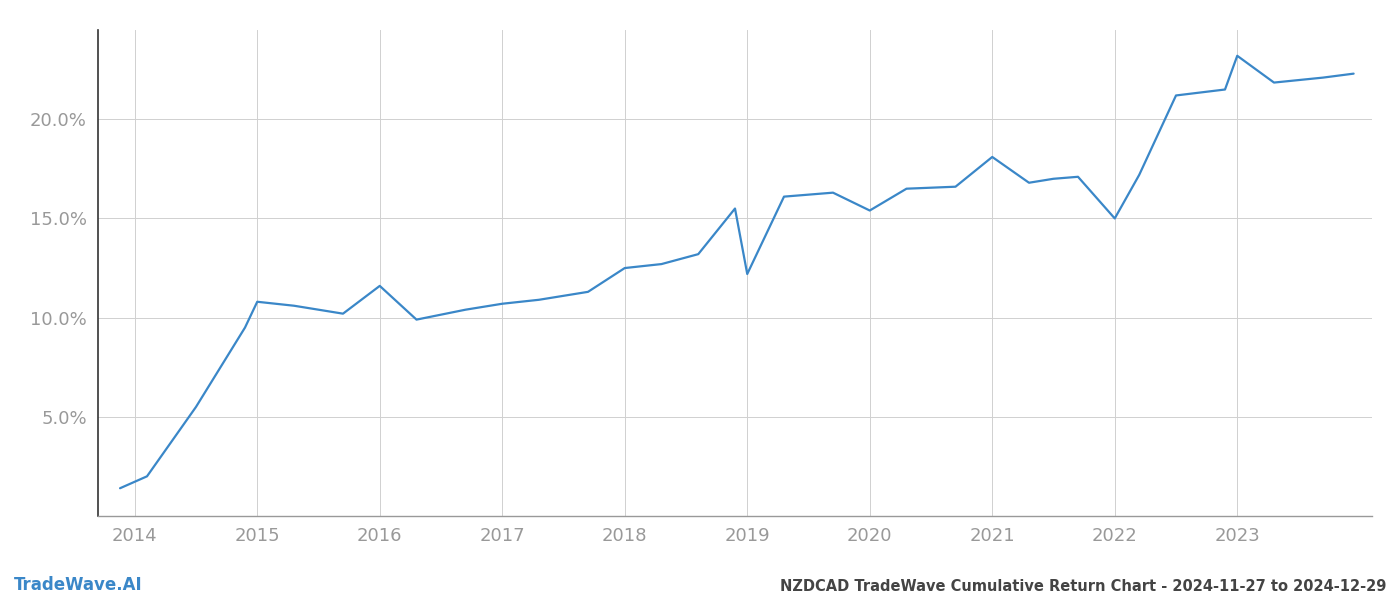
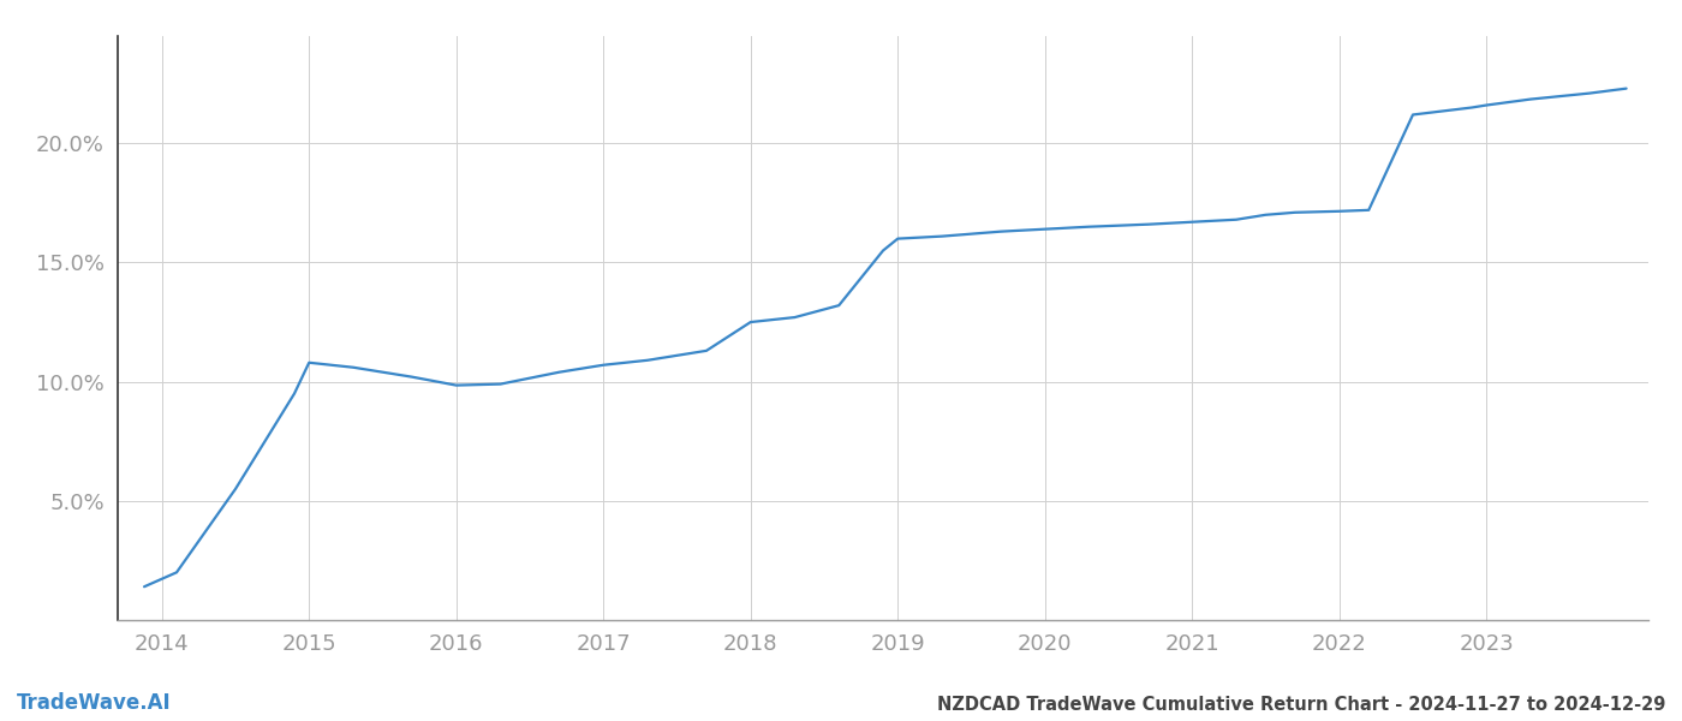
2016: 11.6% -> 9.8%
2019: 12.2% -> 16.0%
2020: 15.4% -> 16.4%
2021: 18.1% -> 16.7%
2022: 15.0% -> 17.1%
2023: 23.2% -> 21.6%
